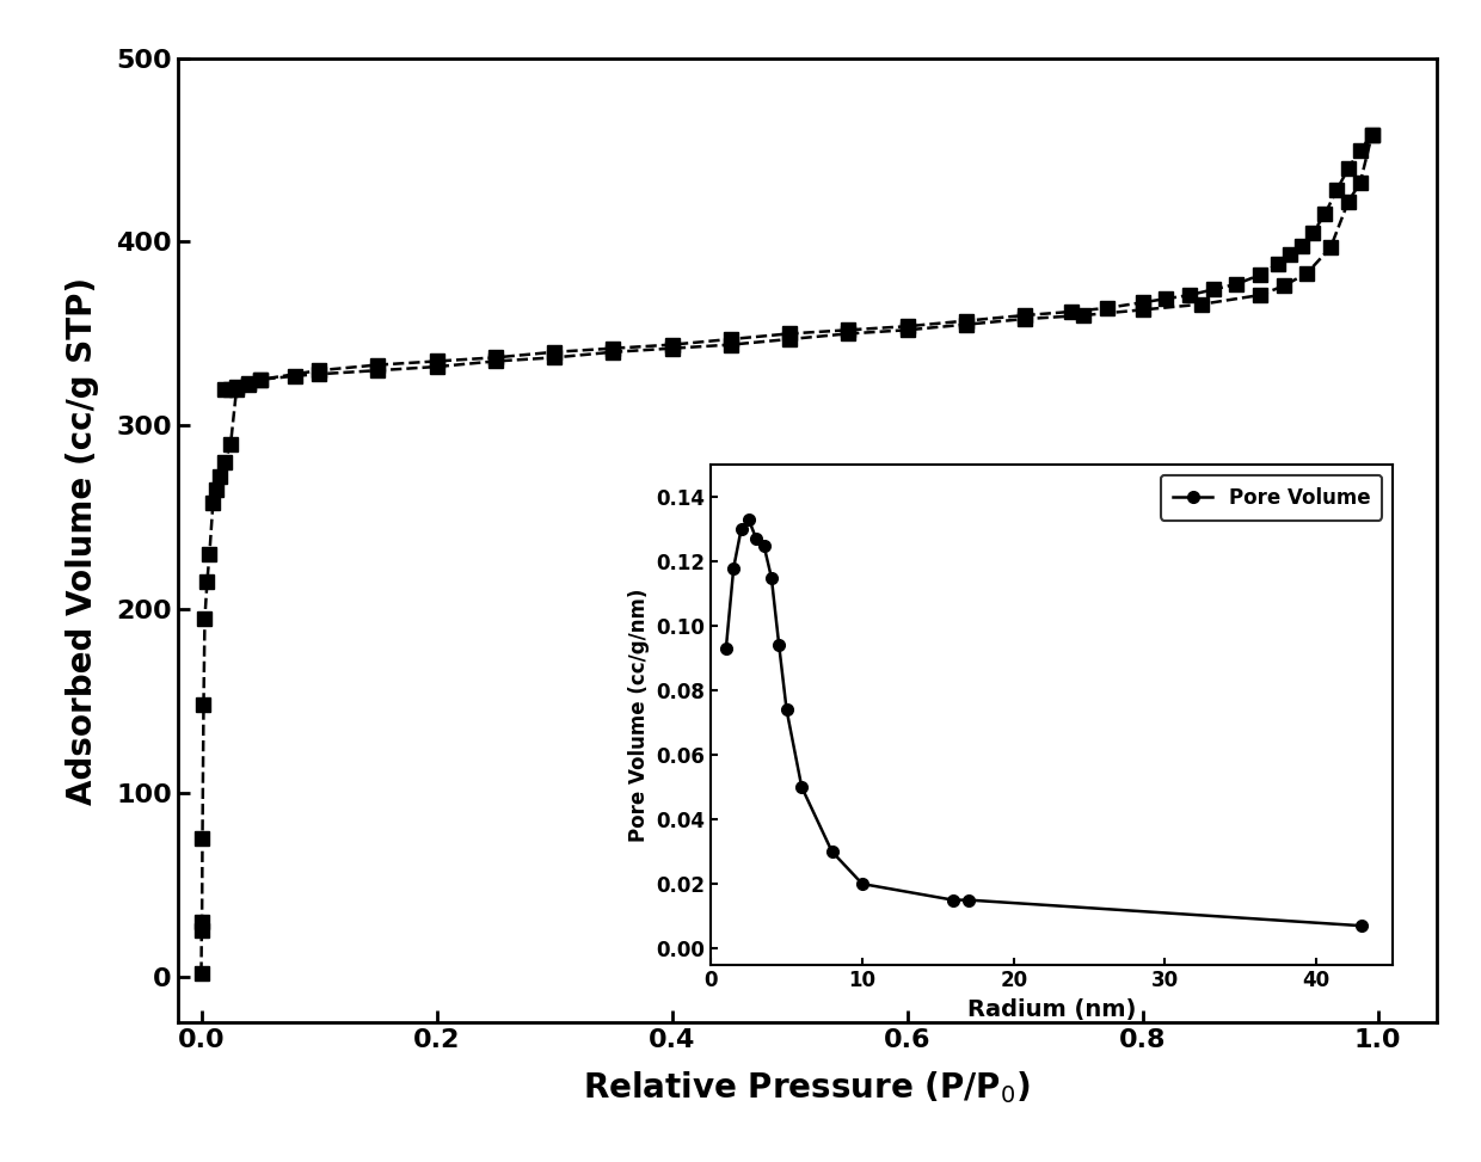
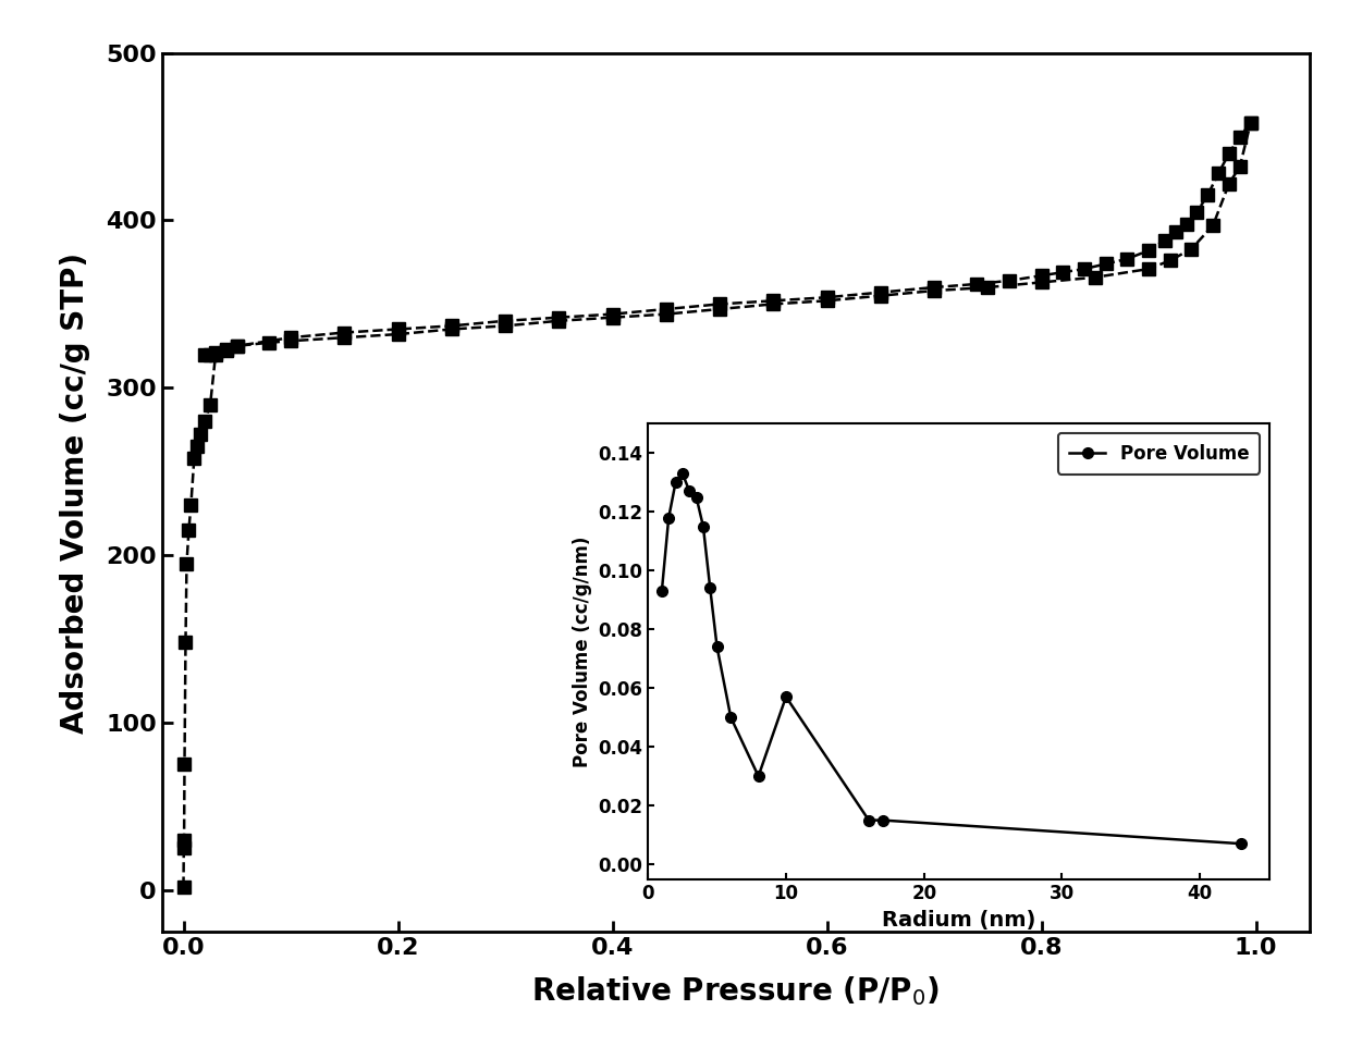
10: 0.020 -> 0.057
